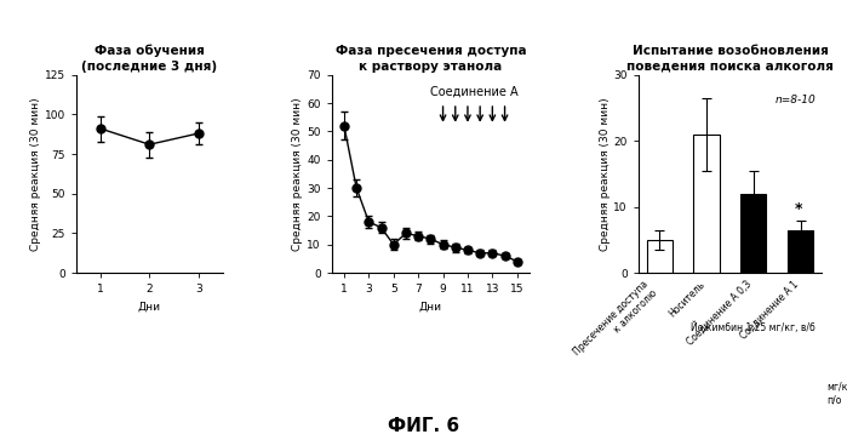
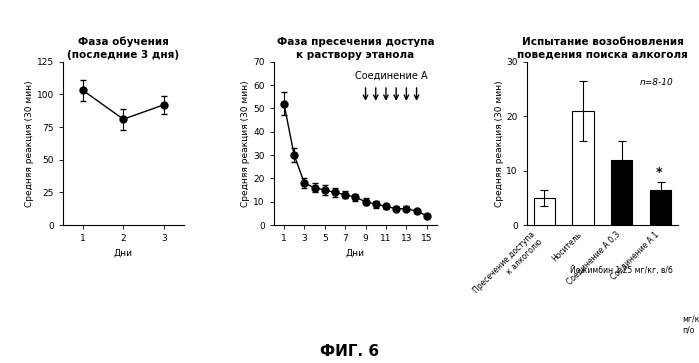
Фаза обучения (последние 3 дня)/1: 91 -> 103
Фаза обучения (последние 3 дня)/3: 88 -> 92
Фаза пресечения доступа к раствору этанола/5: 10 -> 15
